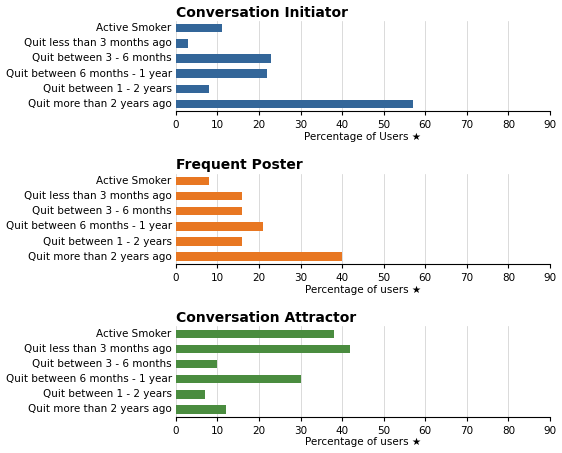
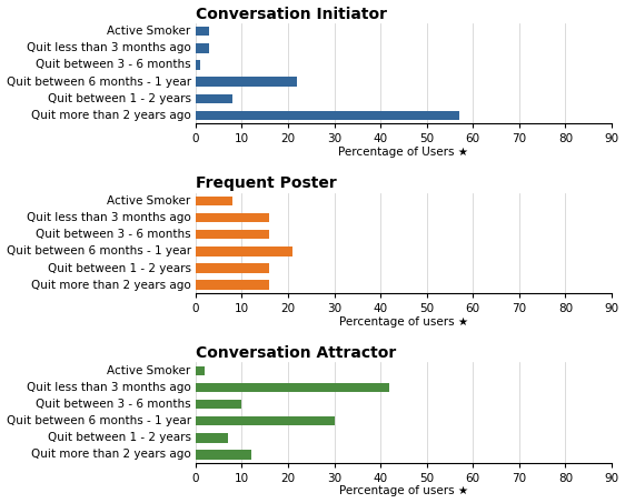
Conversation Initiator/Active Smoker: 11 -> 3
Conversation Initiator/Quit between 3 - 6 months: 23 -> 1
Frequent Poster/Quit more than 2 years ago: 40 -> 16
Conversation Attractor/Active Smoker: 38 -> 2
